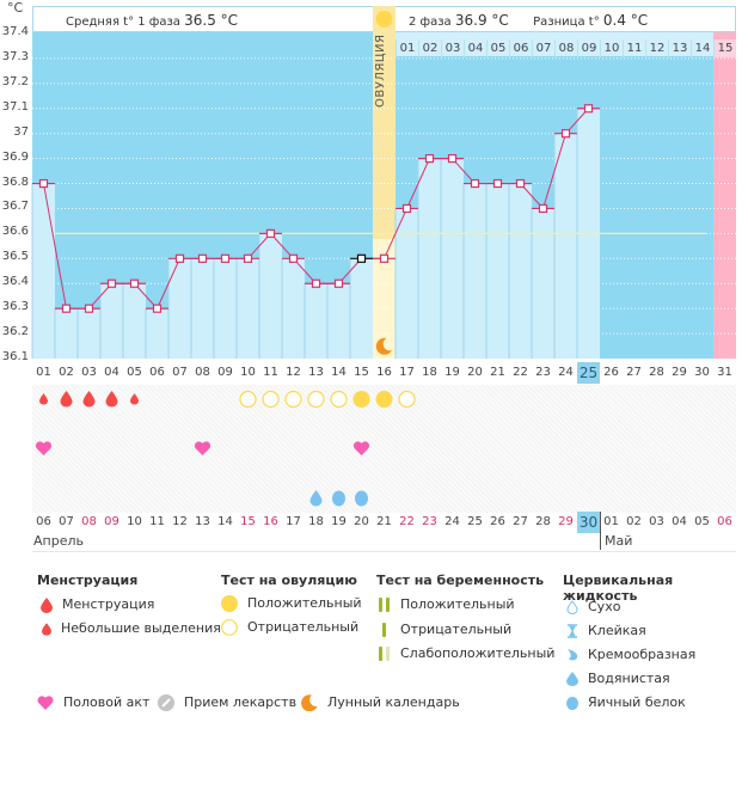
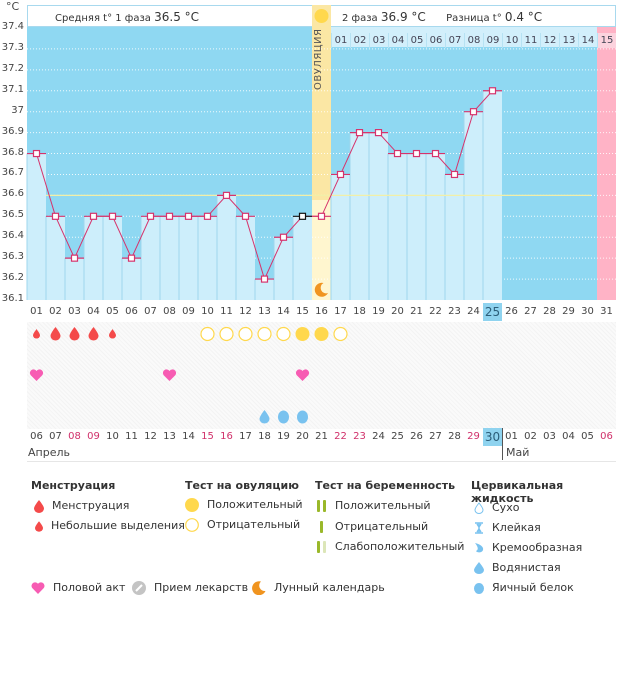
02: 36.3 -> 36.5
04: 36.4 -> 36.5
05: 36.4 -> 36.5
13: 36.4 -> 36.2
